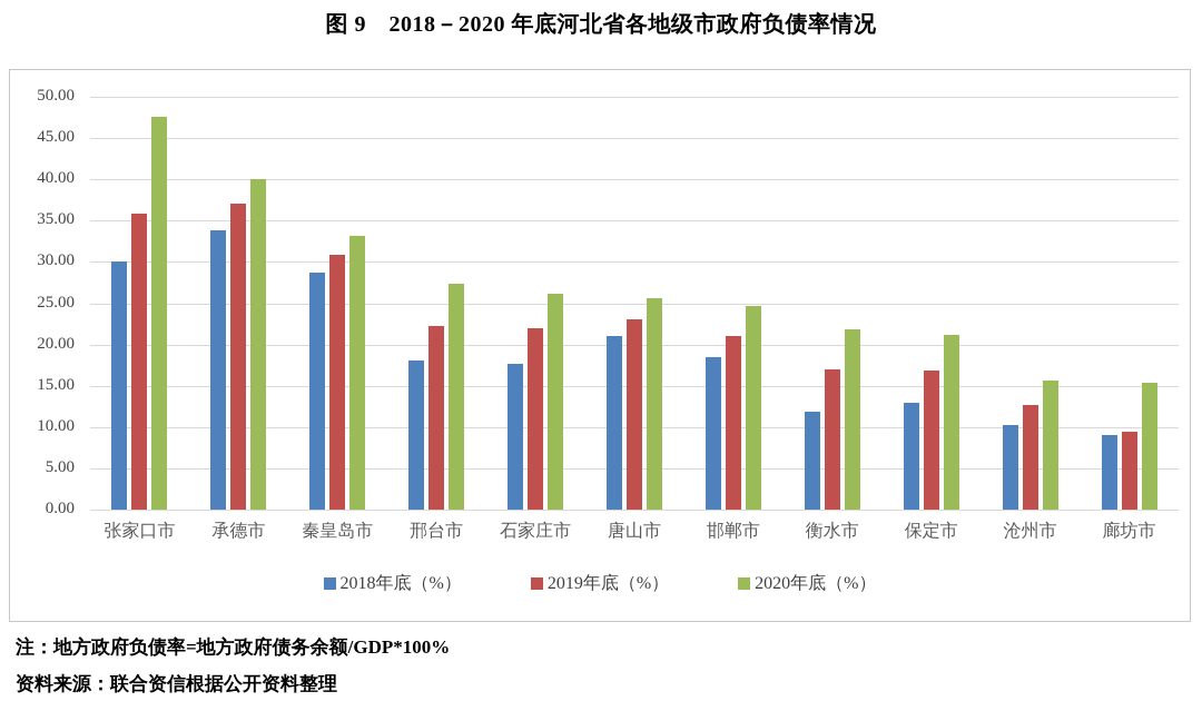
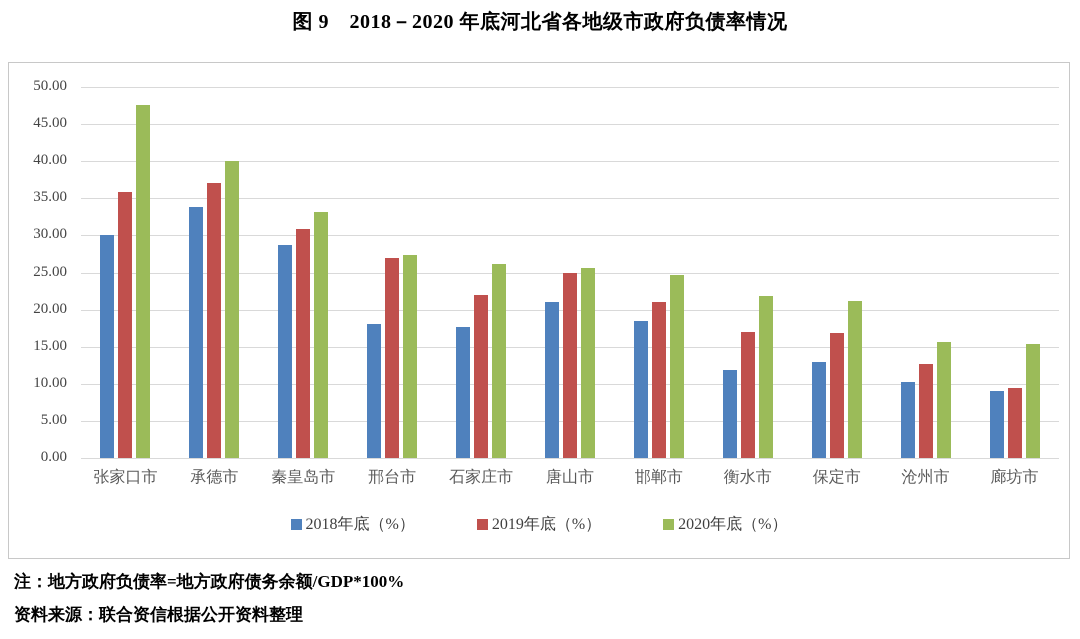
2019年底（%）/邢台市: 22 -> 27
2019年底（%）/唐山市: 23 -> 25
